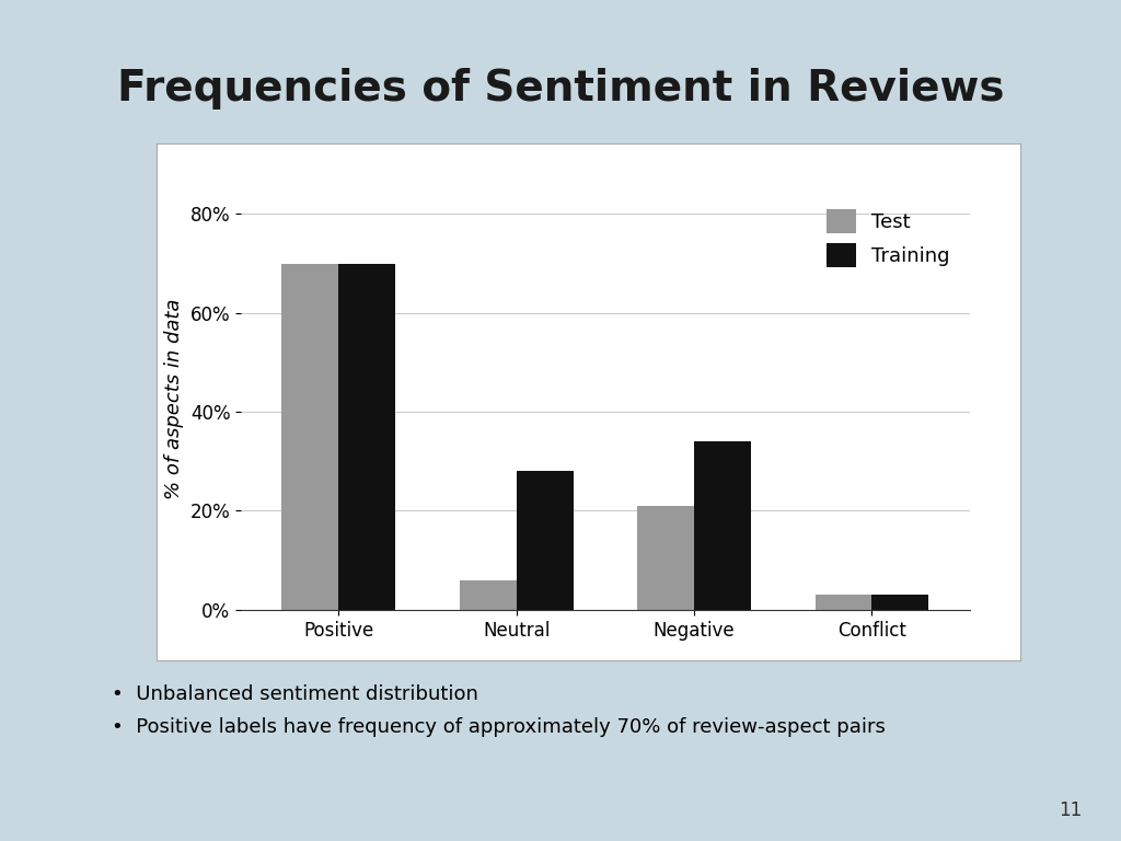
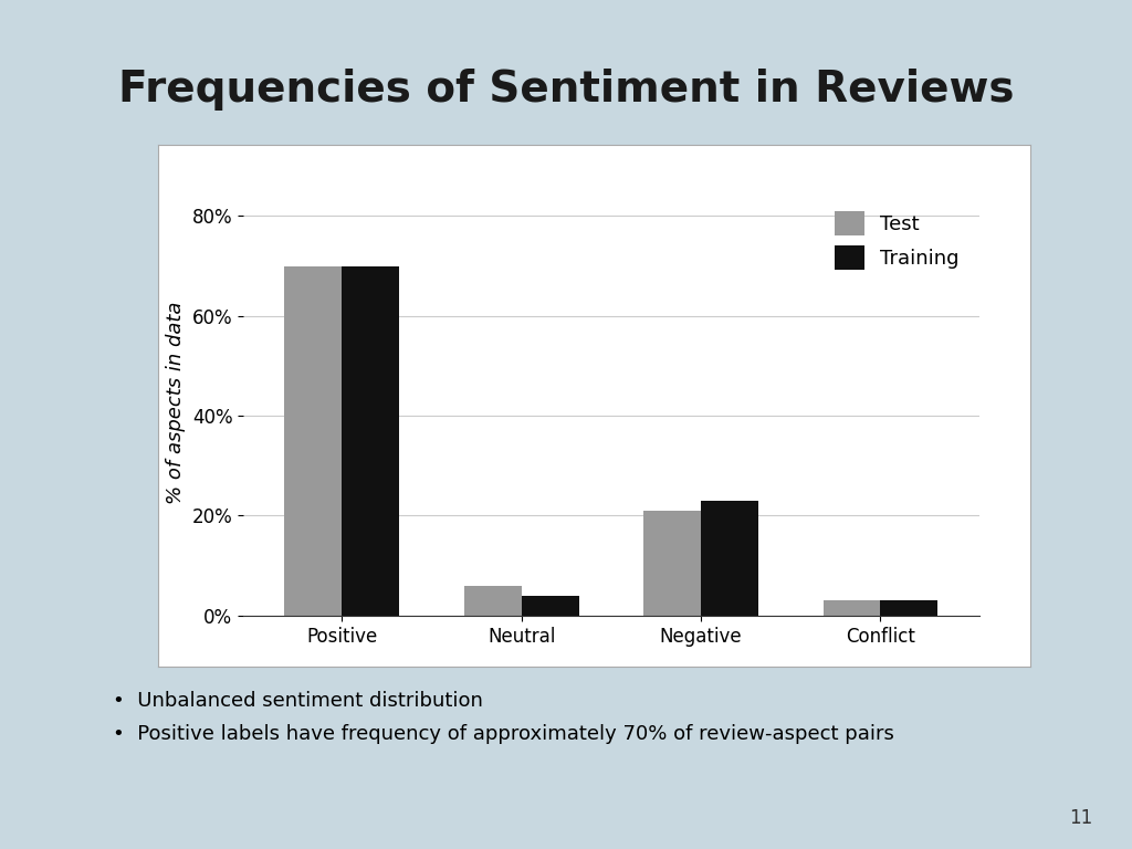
Training/Neutral: 28% -> 4%
Training/Negative: 34% -> 23%
